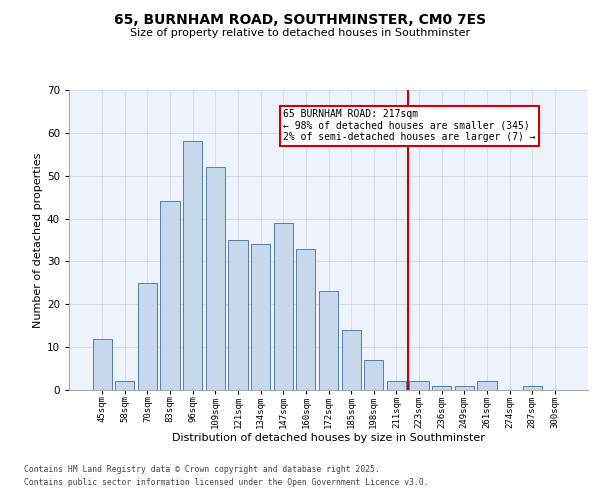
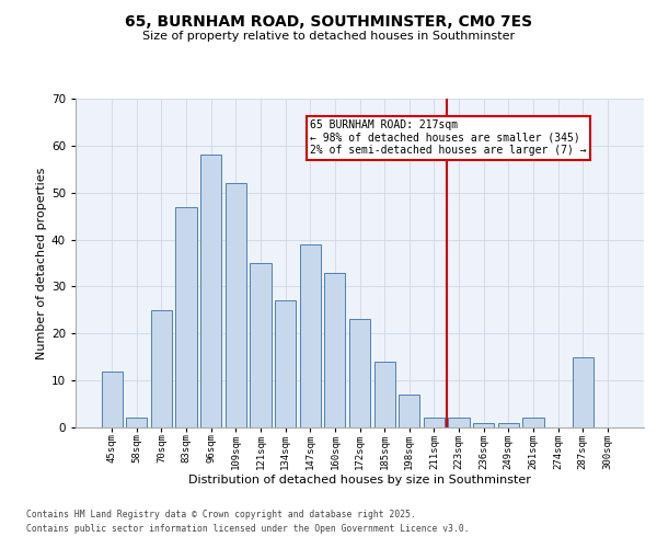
83sqm: 44 -> 47
134sqm: 34 -> 27
287sqm: 1 -> 15
